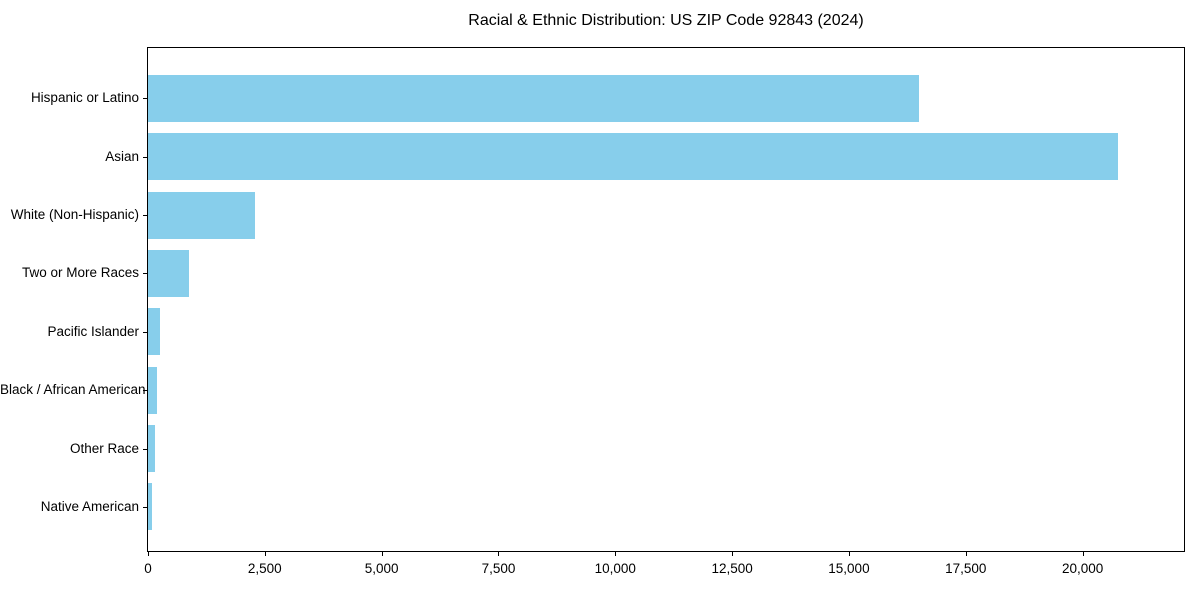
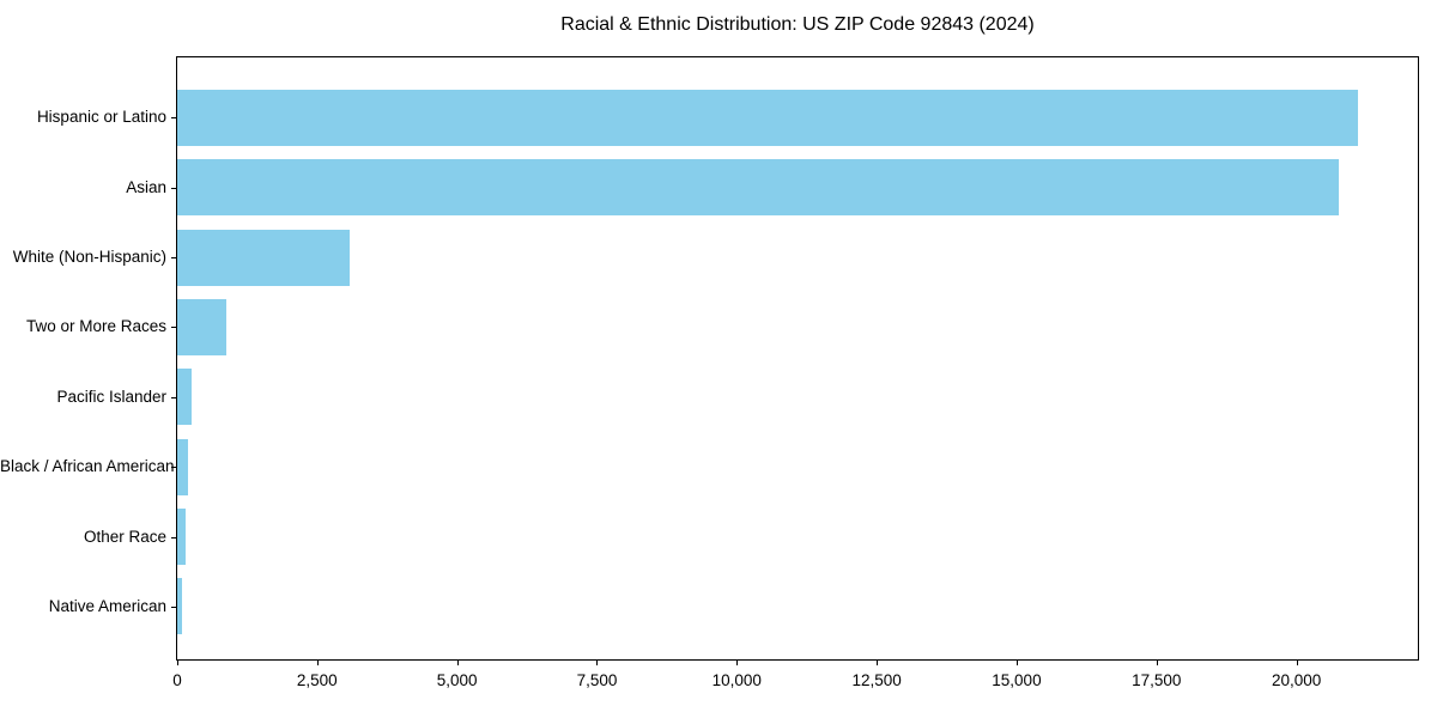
Hispanic or Latino: 16500 -> 21100
White (Non-Hispanic): 2300 -> 3100
